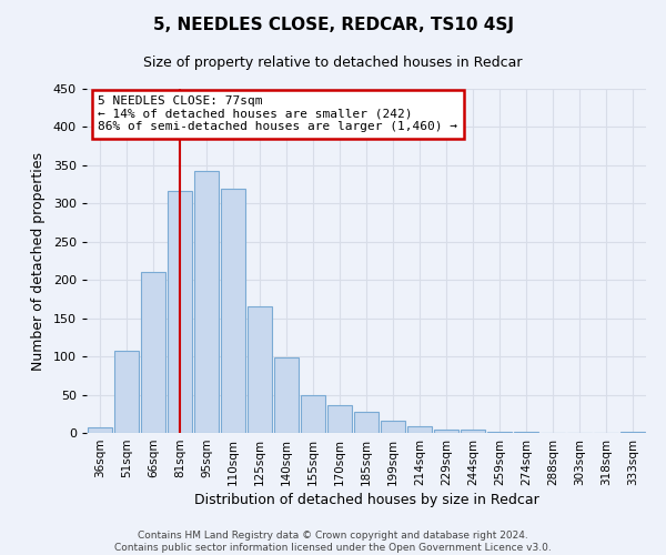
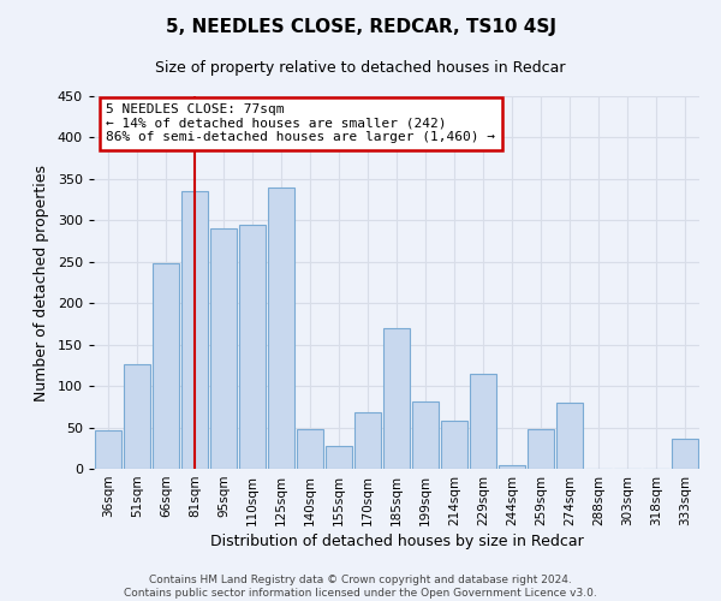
36sqm: 7 -> 46
51sqm: 107 -> 126
66sqm: 210 -> 248
81sqm: 317 -> 336
95sqm: 342 -> 290
110sqm: 319 -> 294
125sqm: 165 -> 340
140sqm: 98 -> 48
155sqm: 50 -> 28
170sqm: 36 -> 68
185sqm: 27 -> 170
199sqm: 16 -> 82
214sqm: 9 -> 58
229sqm: 4 -> 114
259sqm: 2 -> 48
274sqm: 1 -> 80
333sqm: 1 -> 36
